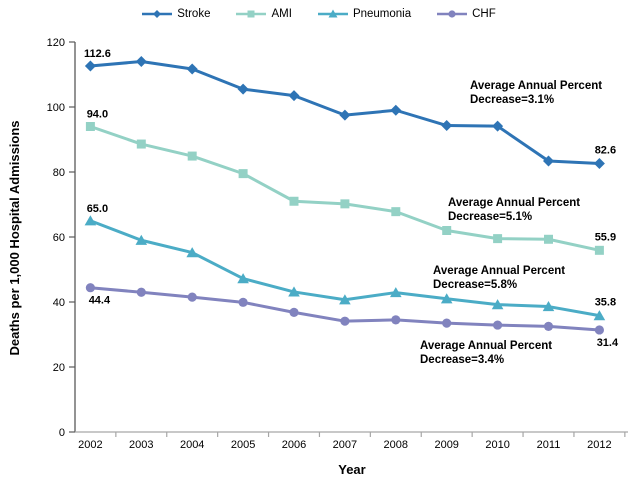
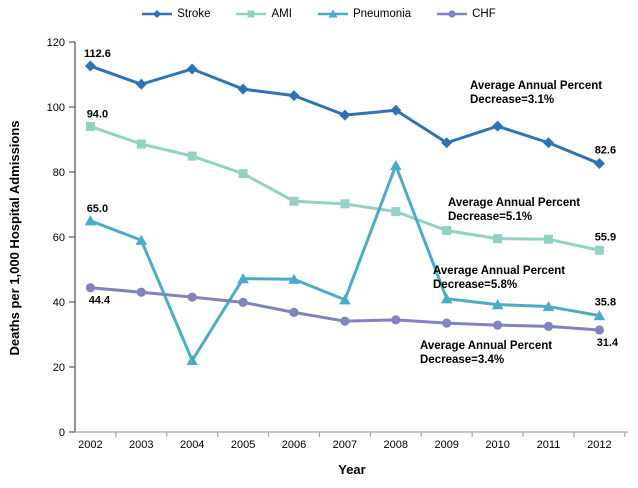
Stroke/2003: 114 -> 107
Pneumonia/2004: 55 -> 22
Pneumonia/2006: 43 -> 47
Pneumonia/2008: 43 -> 82
Stroke/2009: 94 -> 89
Stroke/2011: 83 -> 89
